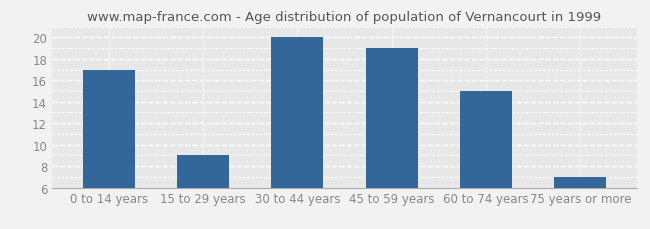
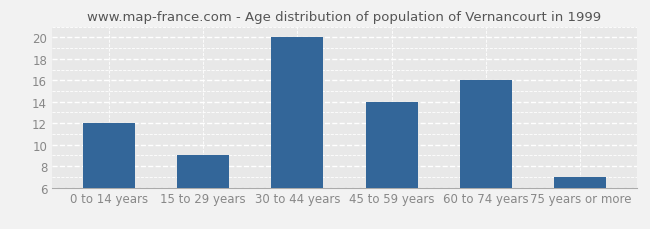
0 to 14 years: 17 -> 12
45 to 59 years: 19 -> 14
60 to 74 years: 15 -> 16
